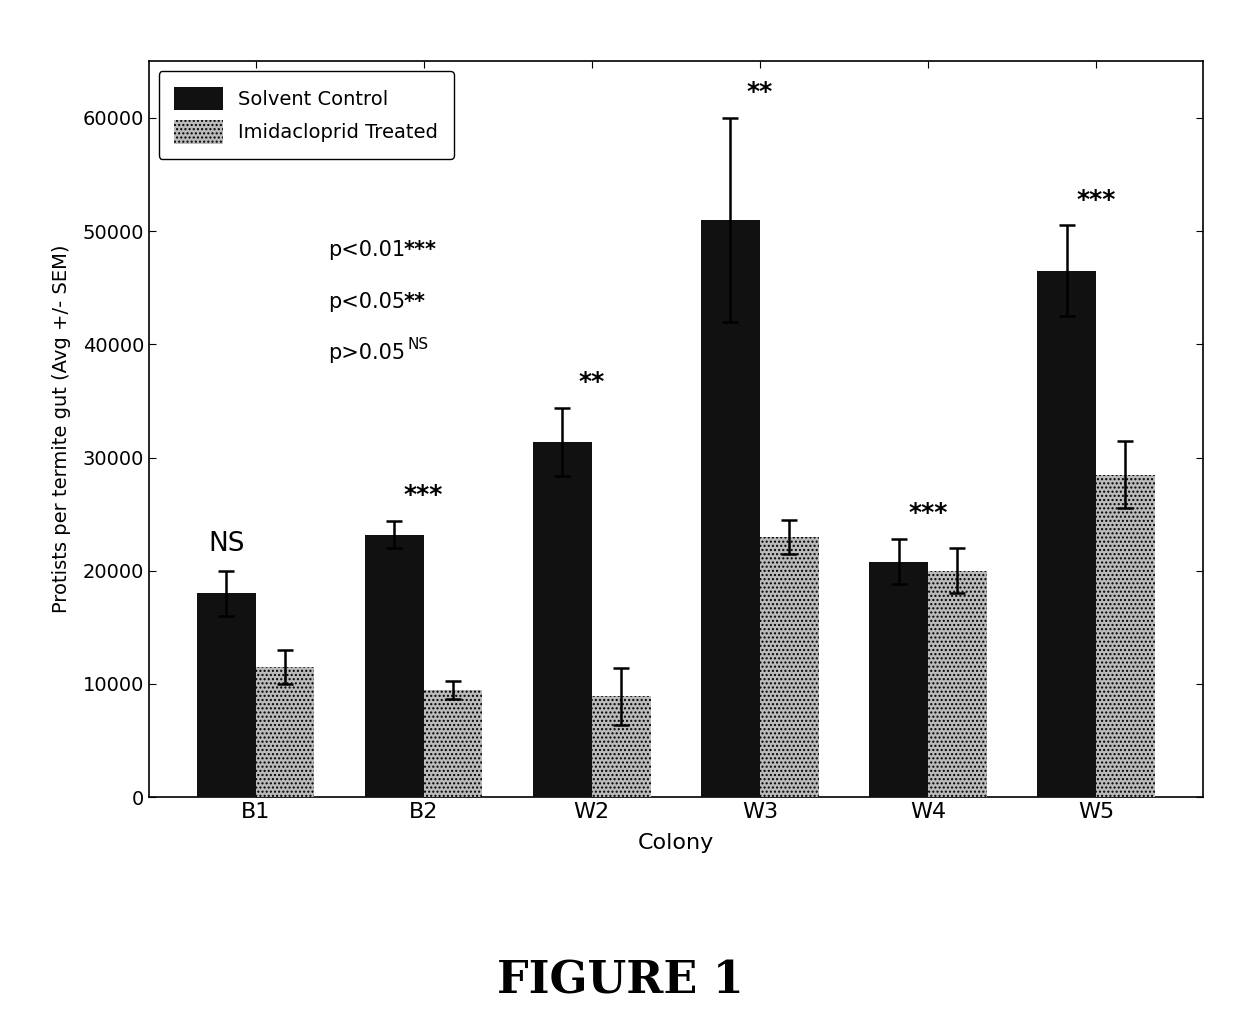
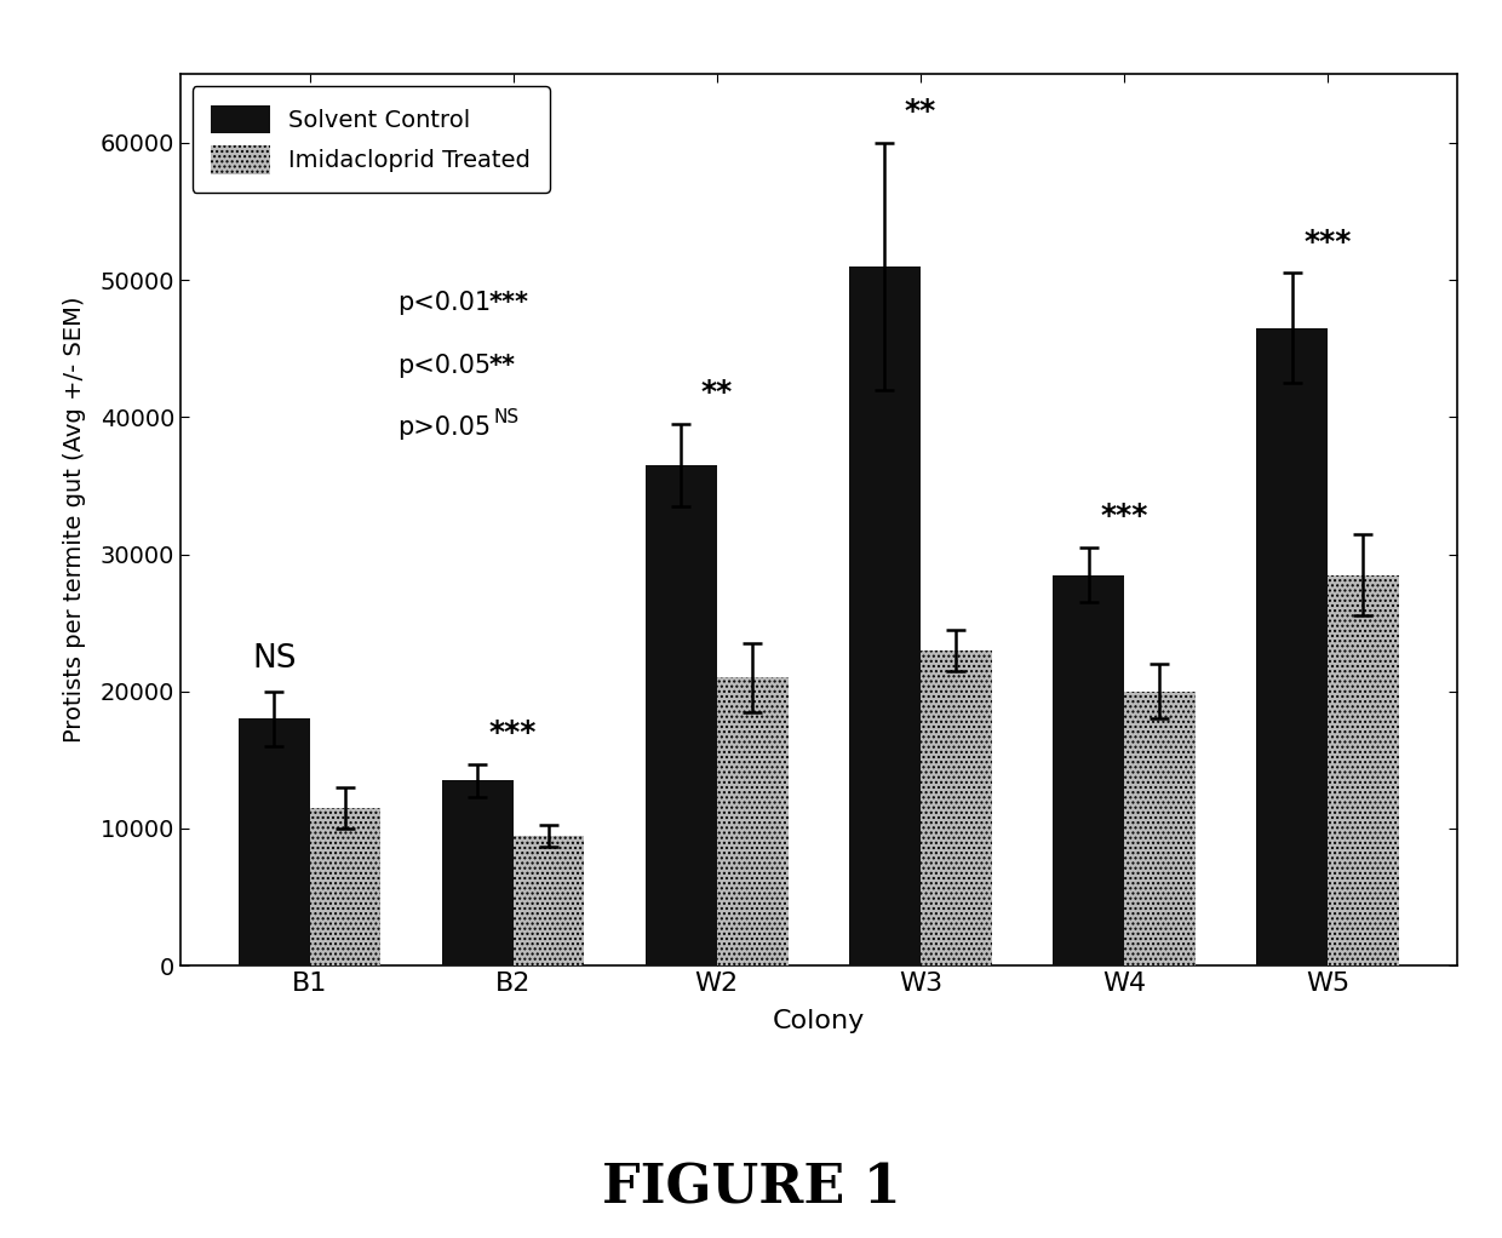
Solvent Control/B2: 23200 -> 13500
Solvent Control/W2: 31400 -> 36500
Imidacloprid Treated/W2: 8900 -> 21000
Solvent Control/W4: 20800 -> 28500
